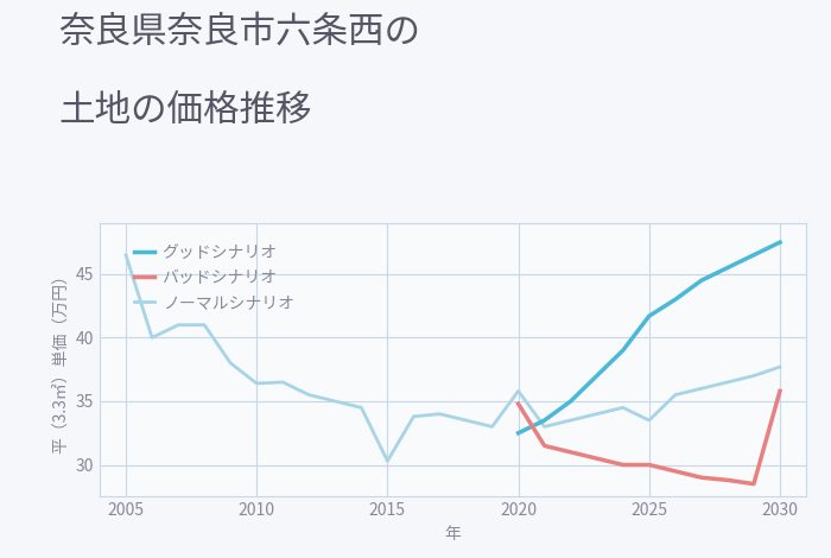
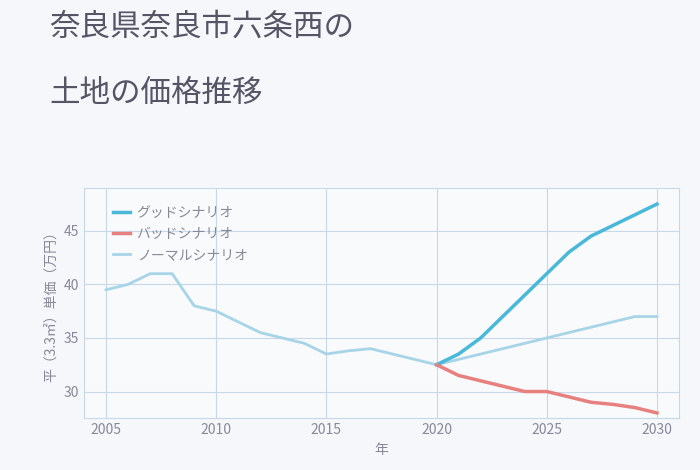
ノーマルシナリオ/2005: 46.5 -> 39.5
ノーマルシナリオ/2010: 36.4 -> 37.5
ノーマルシナリオ/2015: 30.3 -> 33.5
ノーマルシナリオ/2020: 35.8 -> 32.5
バッドシナリオ/2020: 34.8 -> 32.5
ノーマルシナリオ/2025: 33.5 -> 35.0
グッドシナリオ/2025: 41.7 -> 41.0
ノーマルシナリオ/2030: 37.7 -> 37.0
バッドシナリオ/2030: 35.8 -> 28.0
